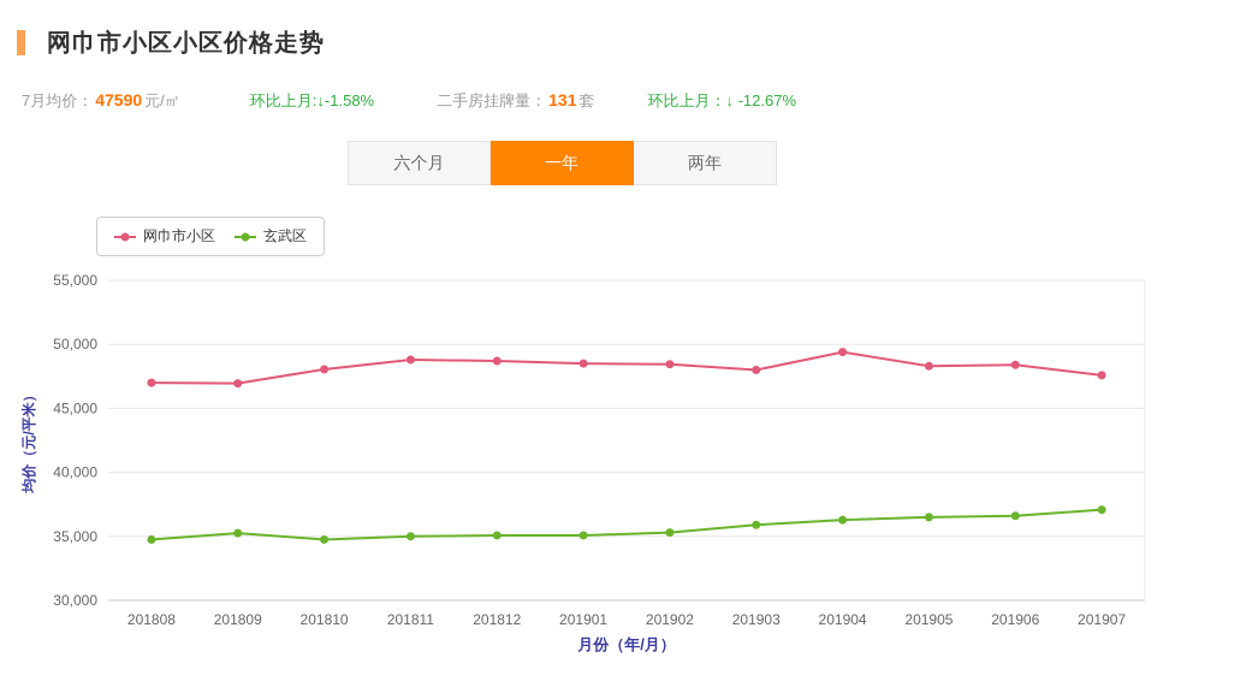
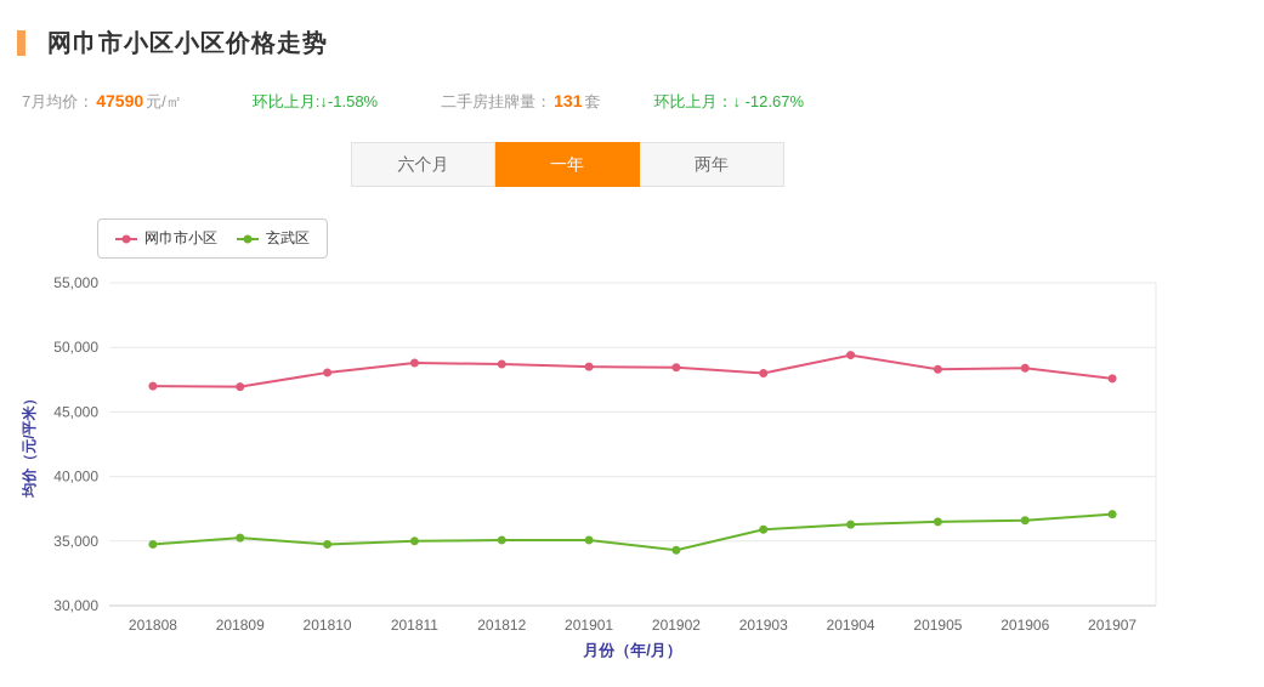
玄武区/201902: 35300 -> 34300
